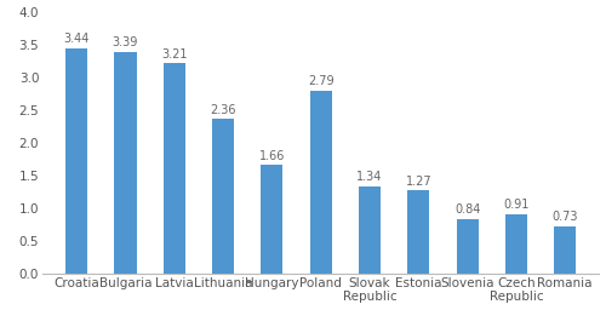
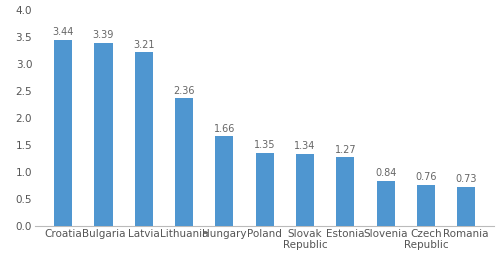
Poland: 2.79 -> 1.35
Czech Republic: 0.91 -> 0.76
